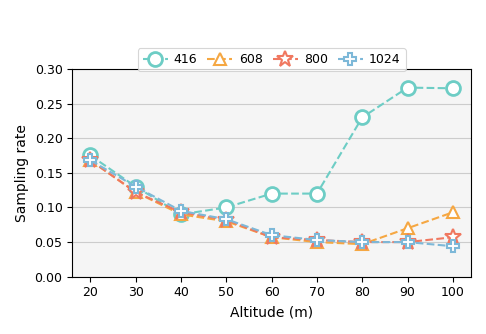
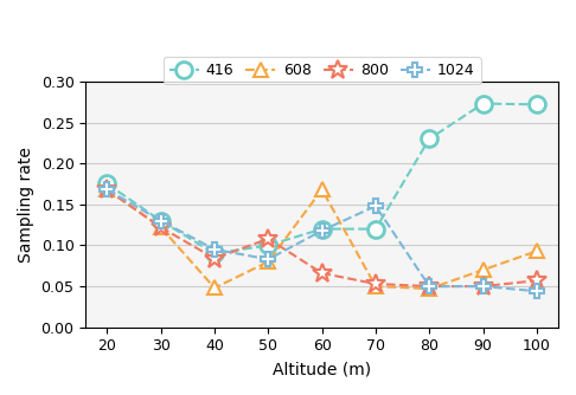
608/40: 0.090 -> 0.048
800/40: 0.093 -> 0.084
800/50: 0.082 -> 0.108
608/60: 0.057 -> 0.168
800/60: 0.057 -> 0.066
1024/60: 0.060 -> 0.118
1024/70: 0.053 -> 0.148
